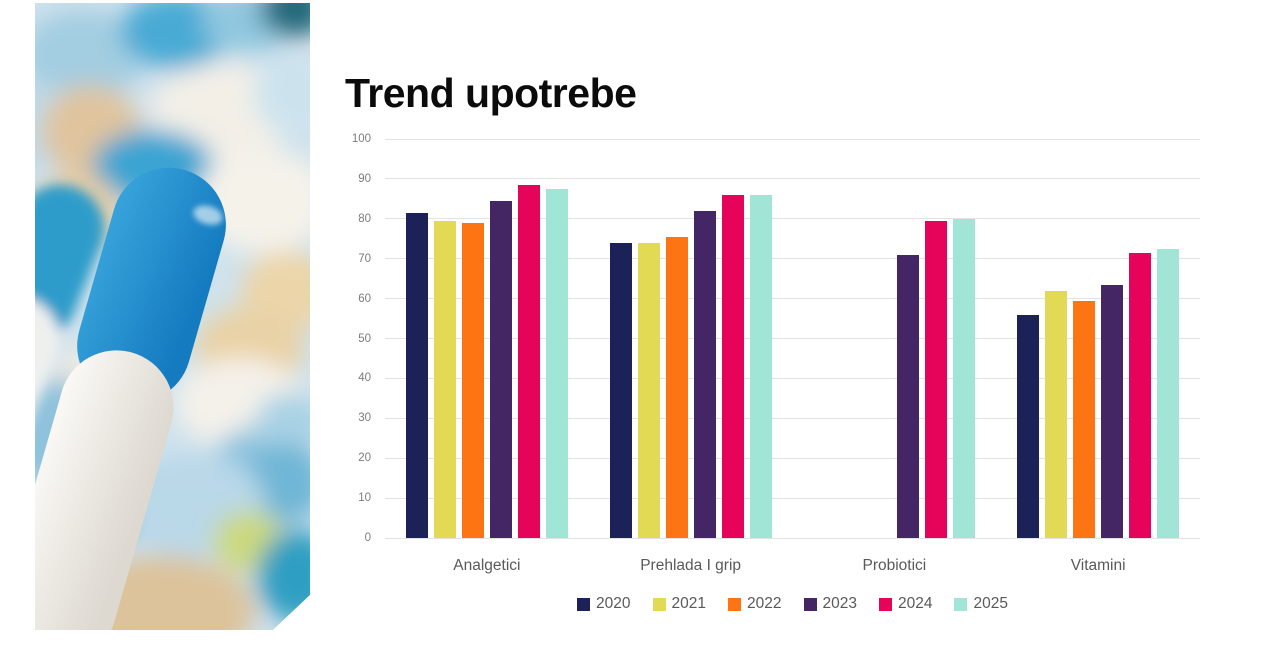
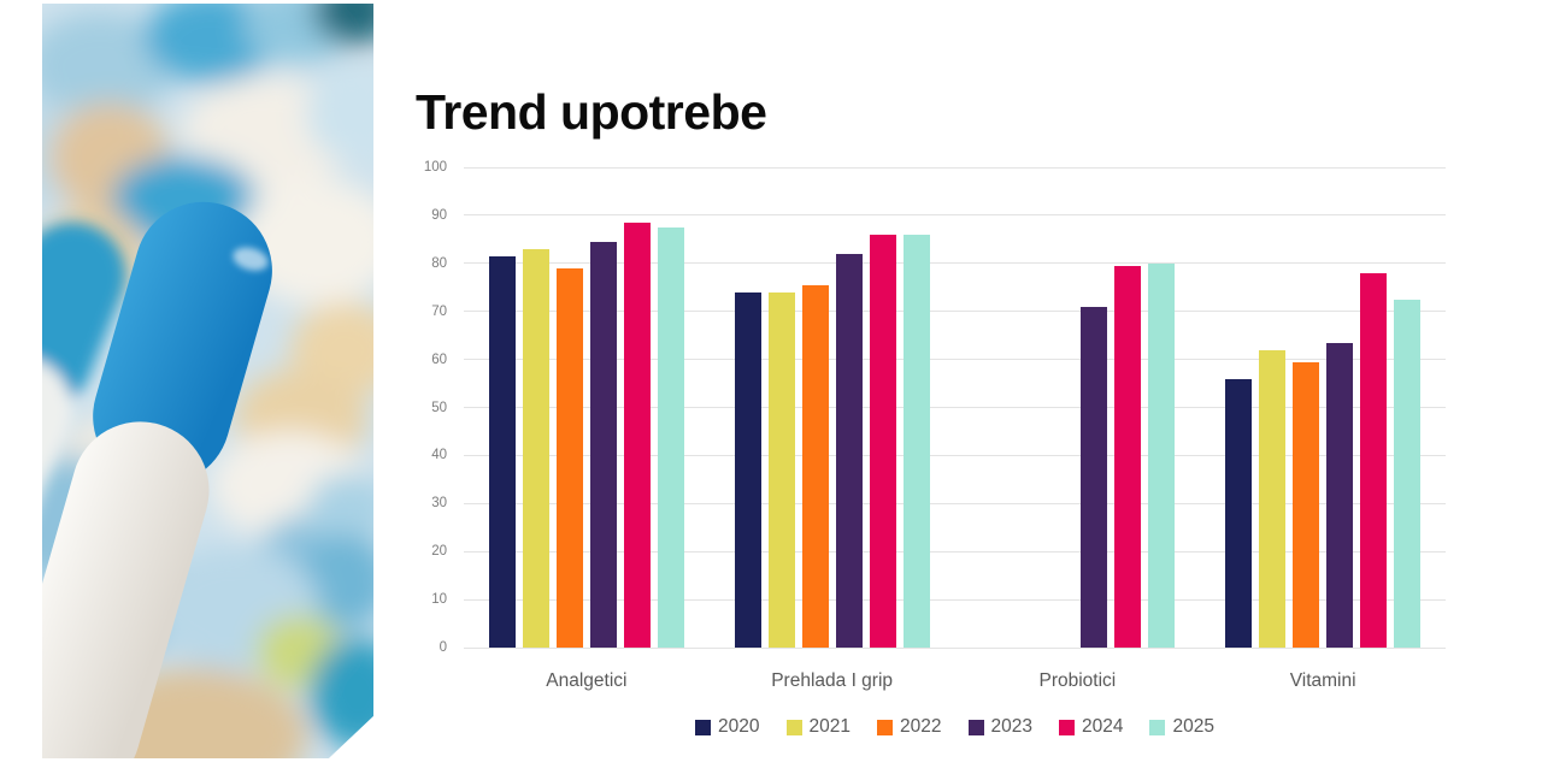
2021/Analgetici: 80 -> 83
2024/Vitamini: 72 -> 78
